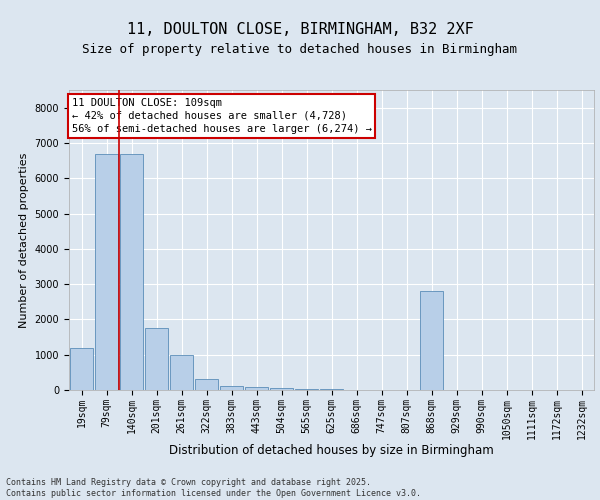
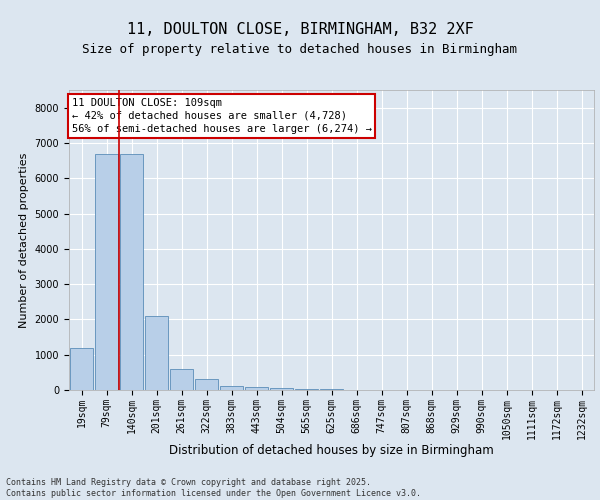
201sqm: 1750 -> 2100
261sqm: 1000 -> 600
868sqm: 2800 -> 0
